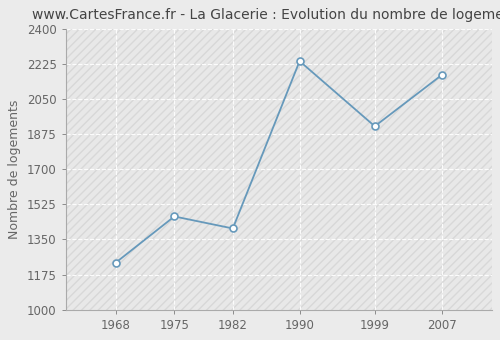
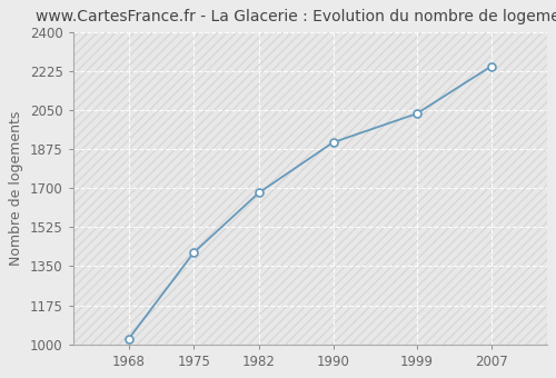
1968: 1235 -> 1025
1975: 1465 -> 1412
1982: 1405 -> 1680
1990: 2240 -> 1906
1999: 1915 -> 2035
2007: 2170 -> 2247
